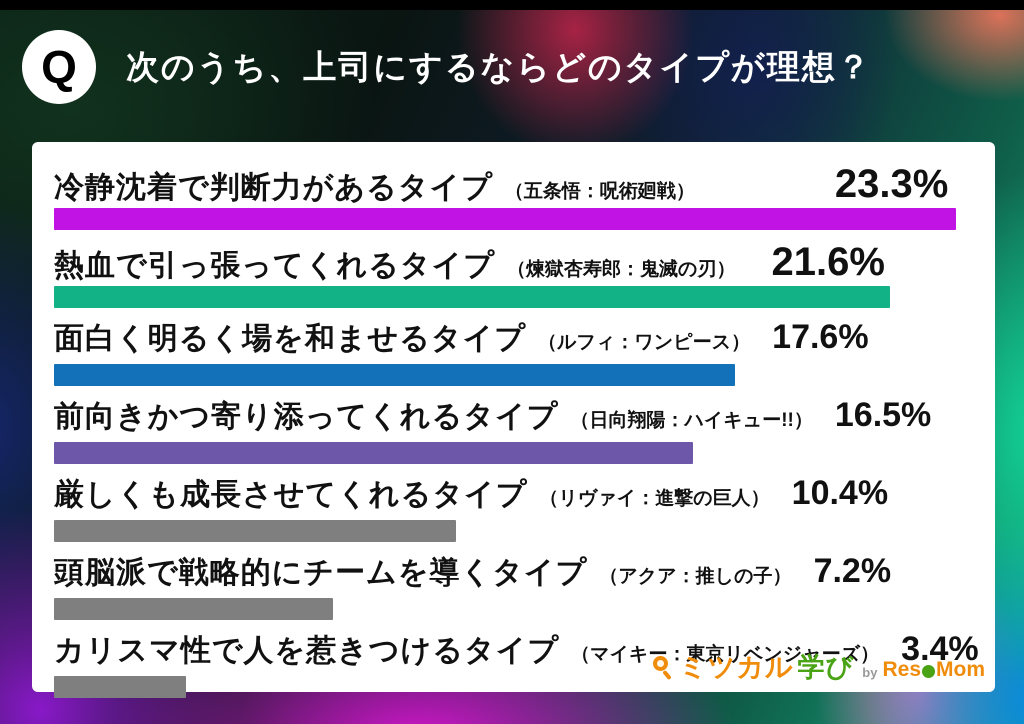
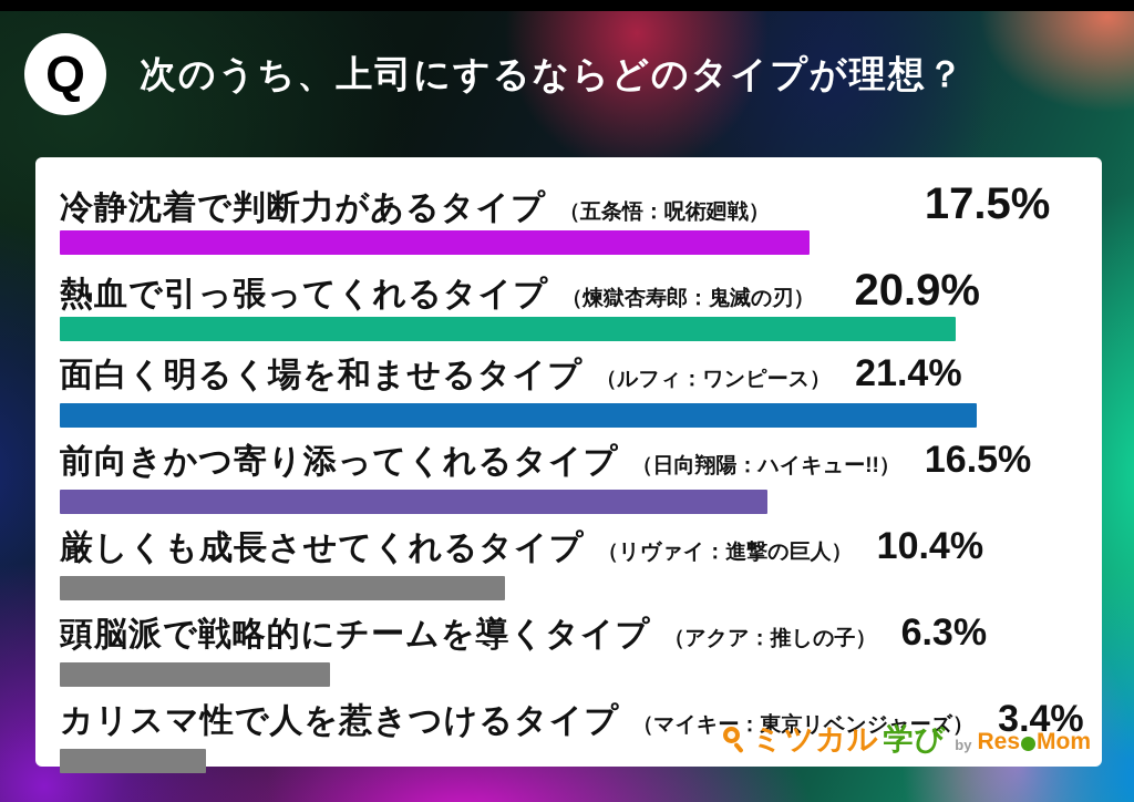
冷静沈着で判断力があるタイプ: 23.3% -> 17.5%
熱血で引っ張ってくれるタイプ: 21.6% -> 20.9%
面白く明るく場を和ませるタイプ: 17.6% -> 21.4%
頭脳派で戦略的にチームを導くタイプ: 7.2% -> 6.3%
